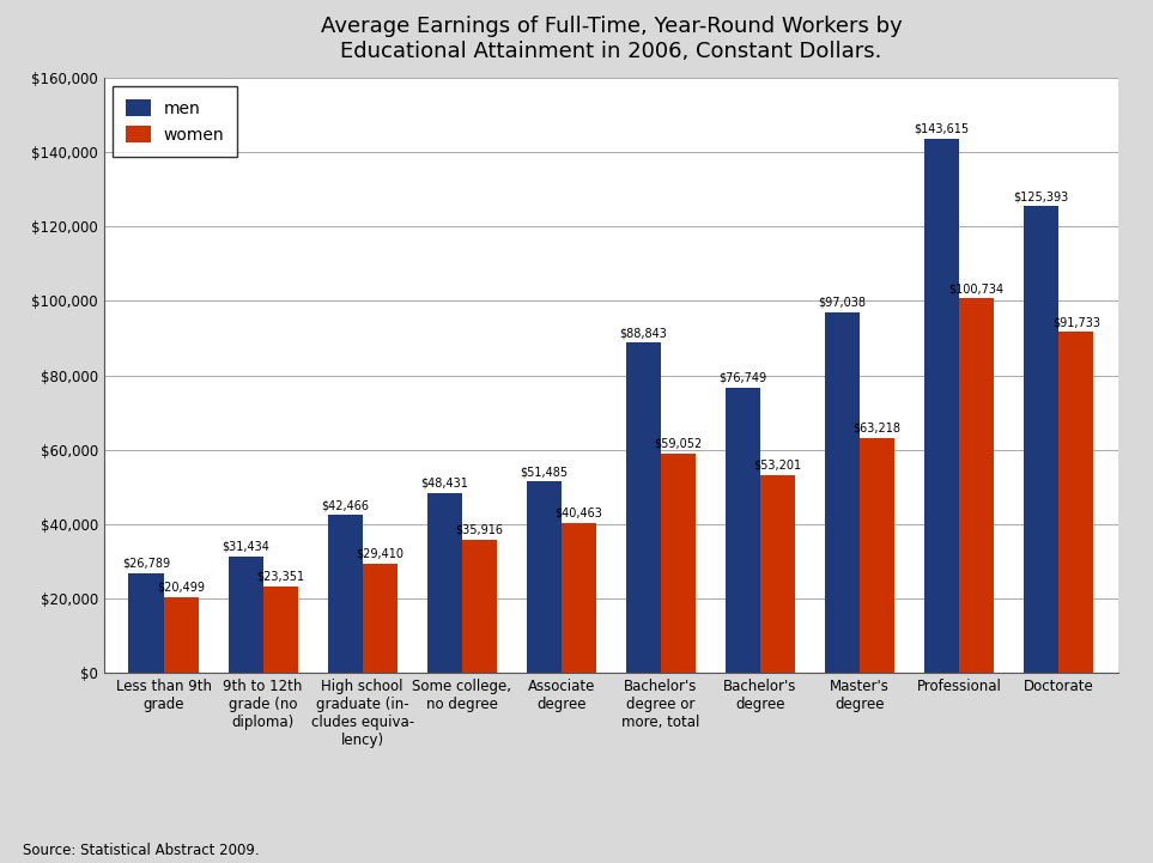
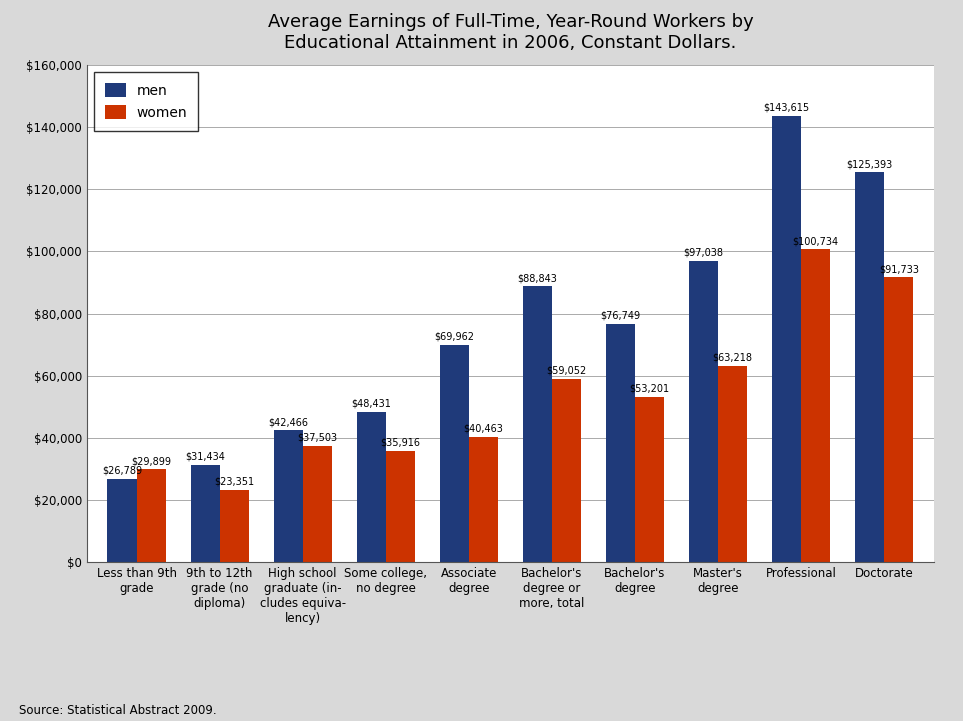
women/Less than 9th grade: $20,499 -> $29,899
women/High school graduate (in- cludes equiva- lency): $29,410 -> $37,503
men/Associate degree: $51,485 -> $69,962
